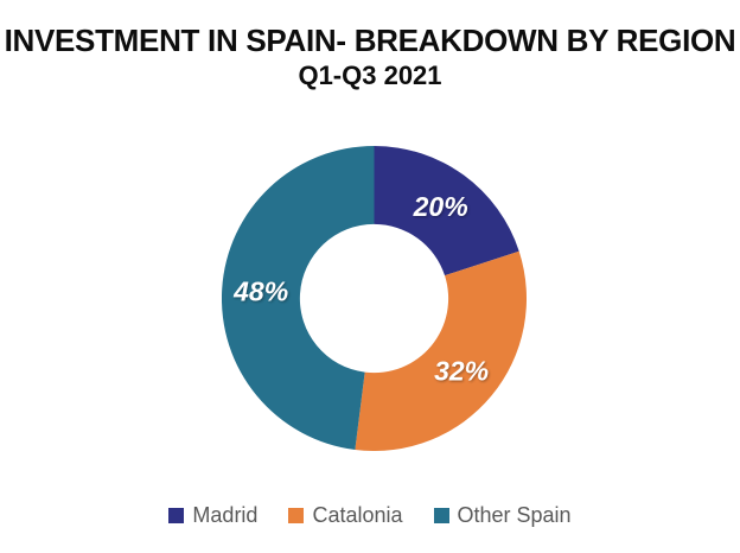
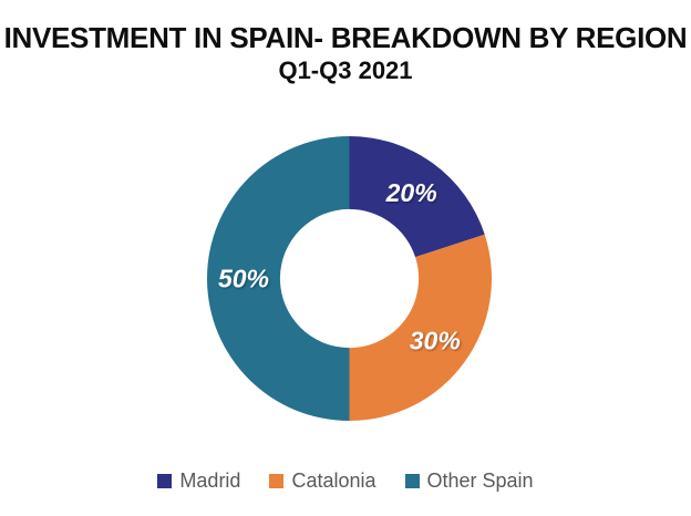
Catalonia: 32% -> 30%
Other Spain: 48% -> 50%
